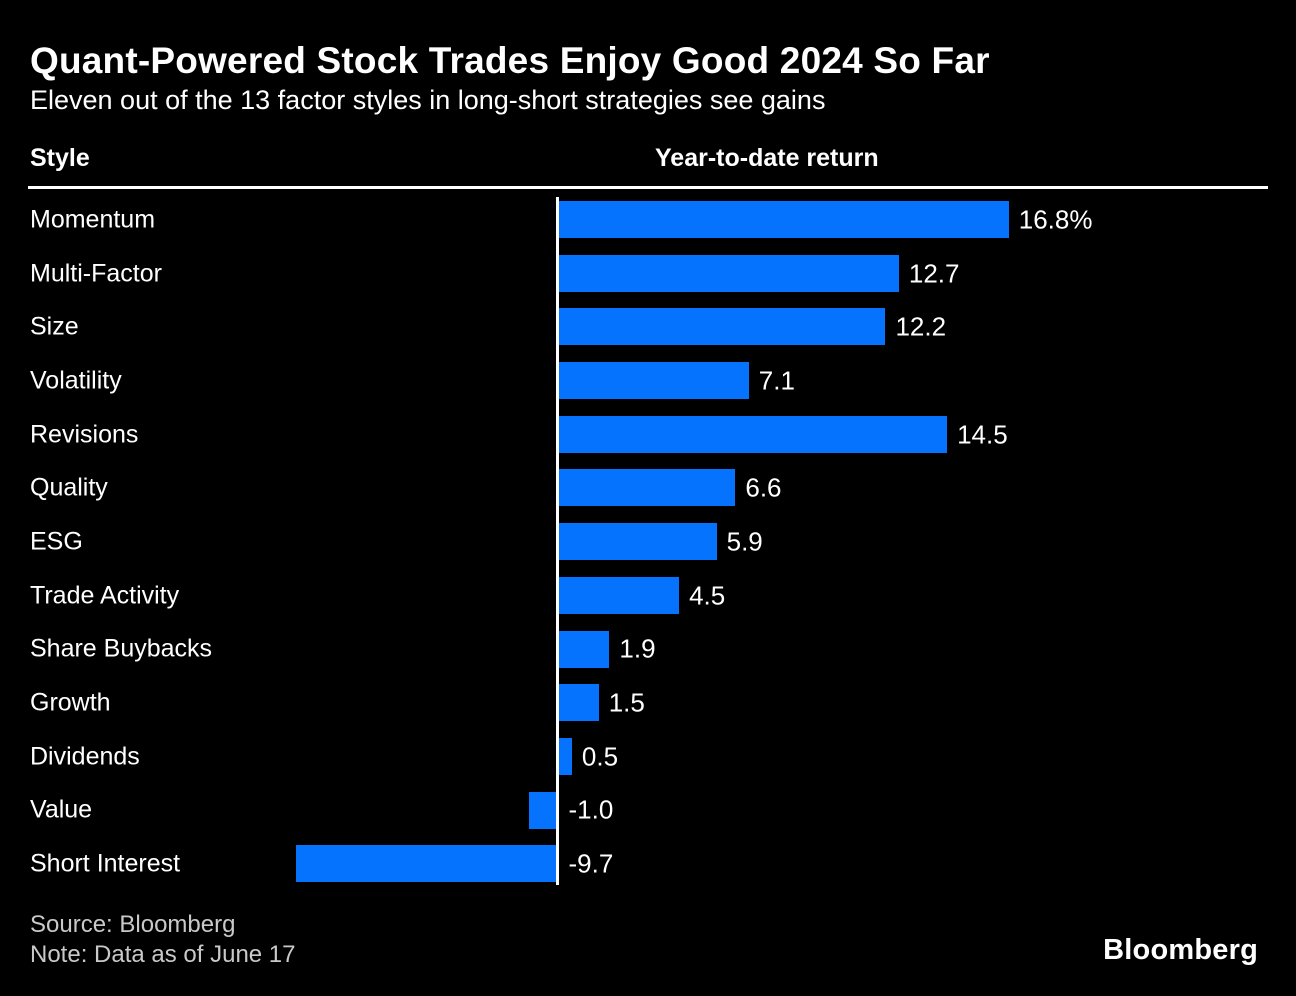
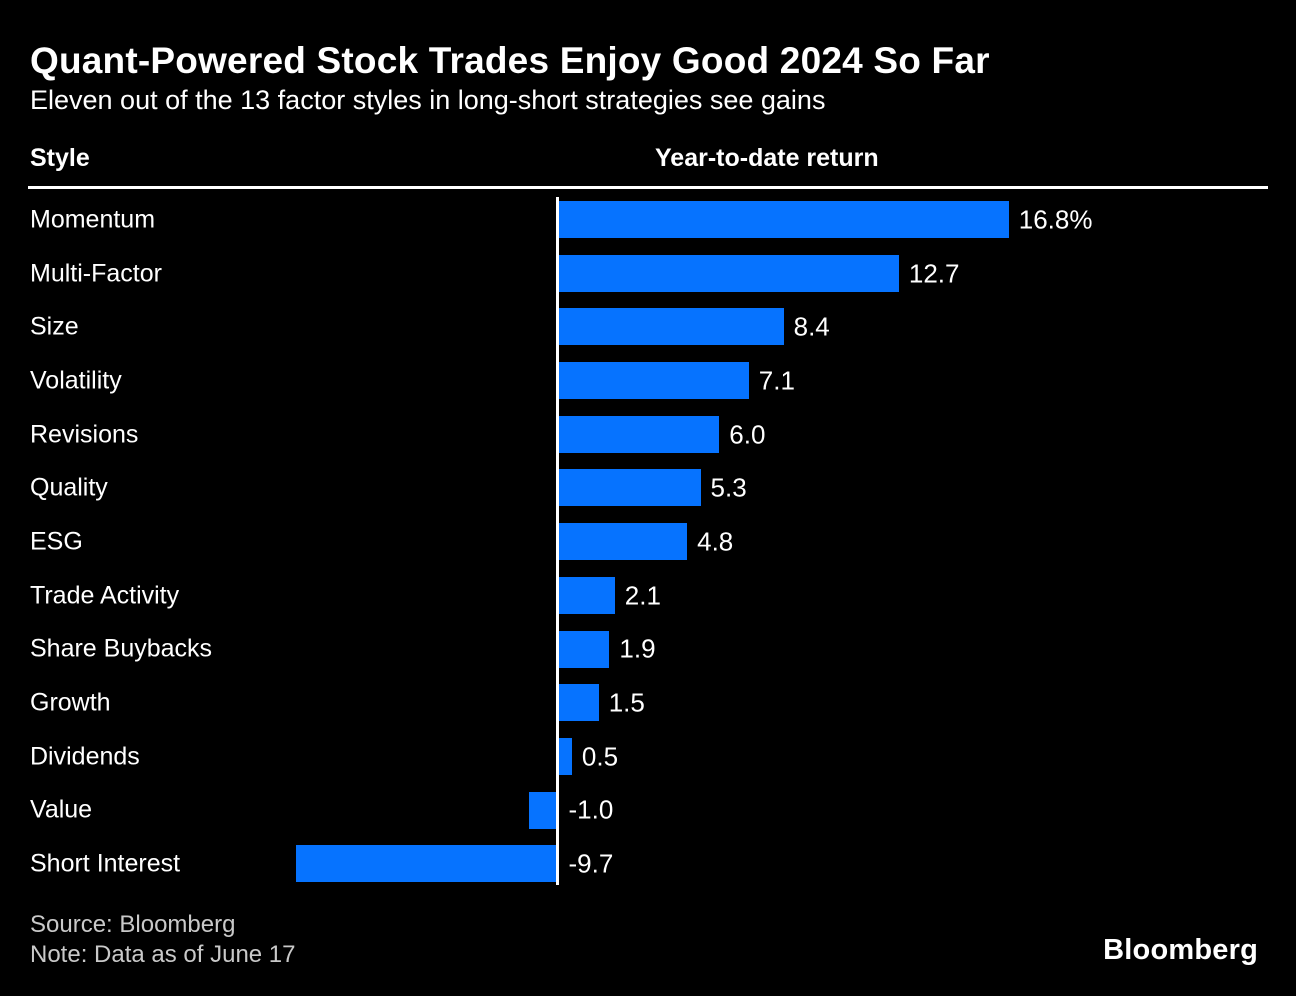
Size: 12.2 -> 8.4
Revisions: 14.5 -> 6.0
Quality: 6.6 -> 5.3
ESG: 5.9 -> 4.8
Trade Activity: 4.5 -> 2.1
